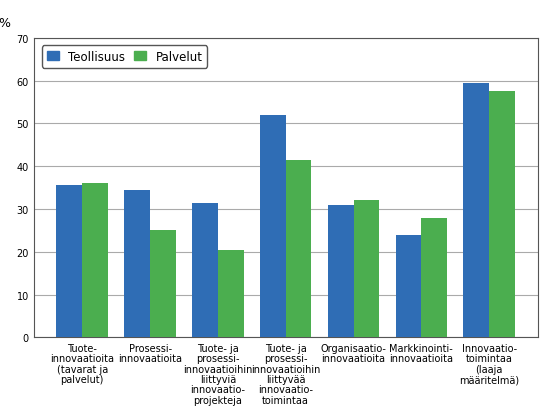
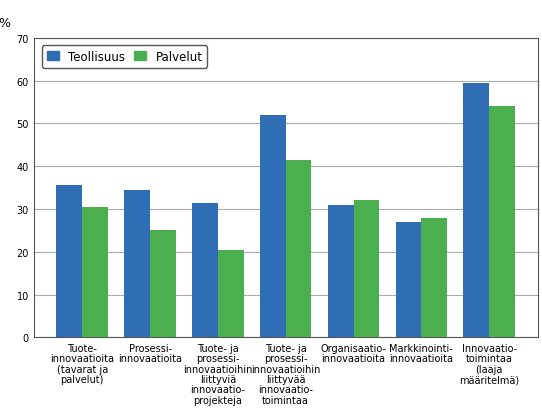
Palvelut/Tuote- innovaatioita (tavarat ja palvelut): 36.0 -> 30.5
Teollisuus/Markkinointi- innovaatioita: 24.0 -> 27.0
Palvelut/Innovaatio- toimintaa (laaja määritelmä): 57.5 -> 54.0
